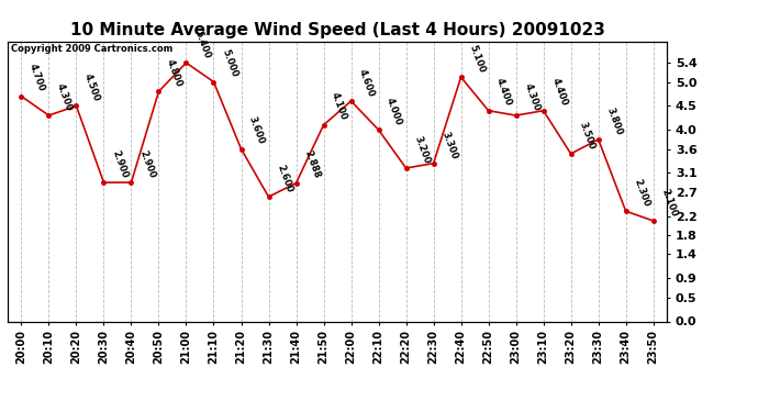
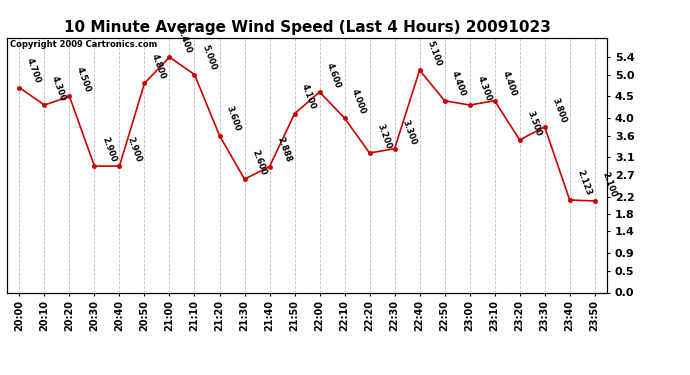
23:40: 2.300 -> 2.123
